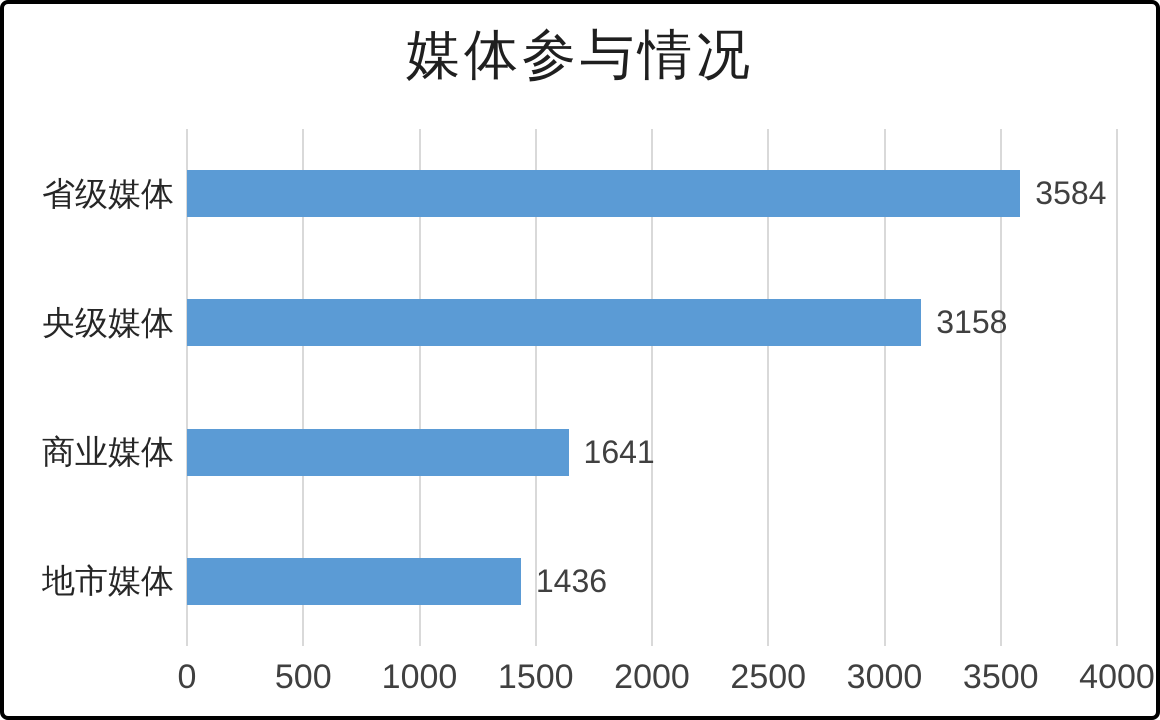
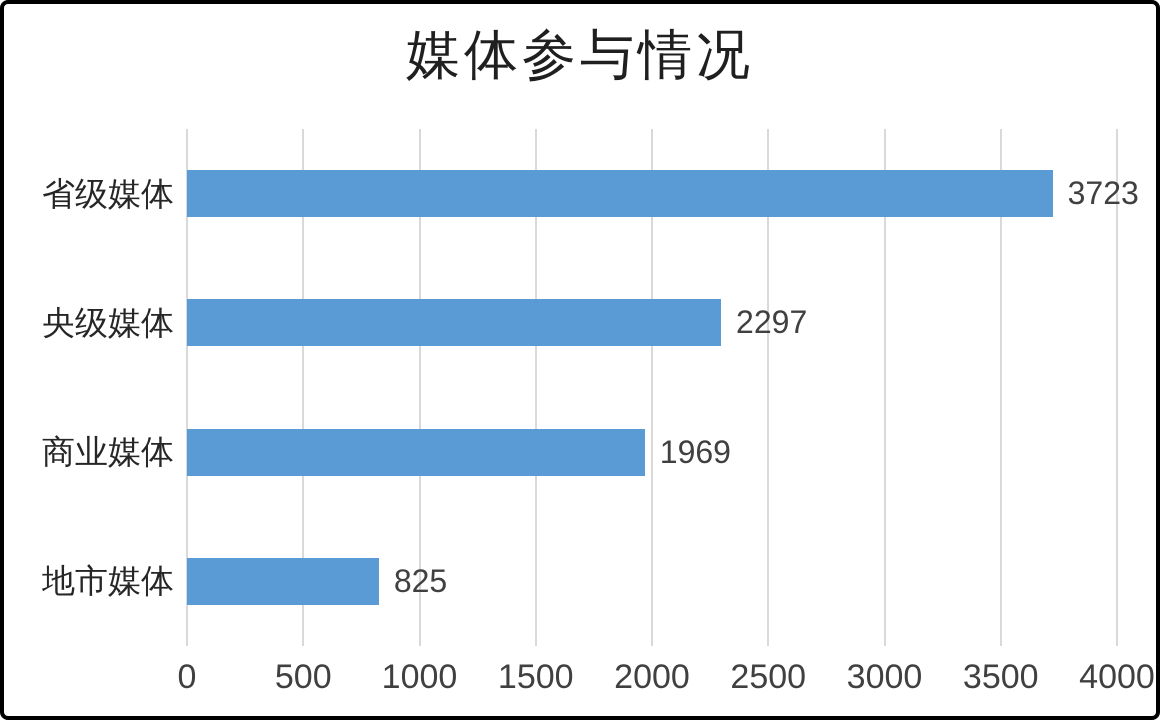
省级媒体: 3584 -> 3723
央级媒体: 3158 -> 2297
商业媒体: 1641 -> 1969
地市媒体: 1436 -> 825
